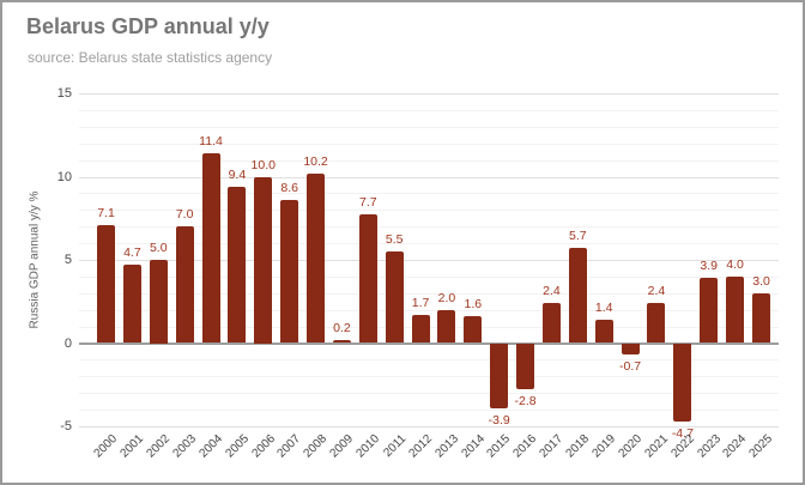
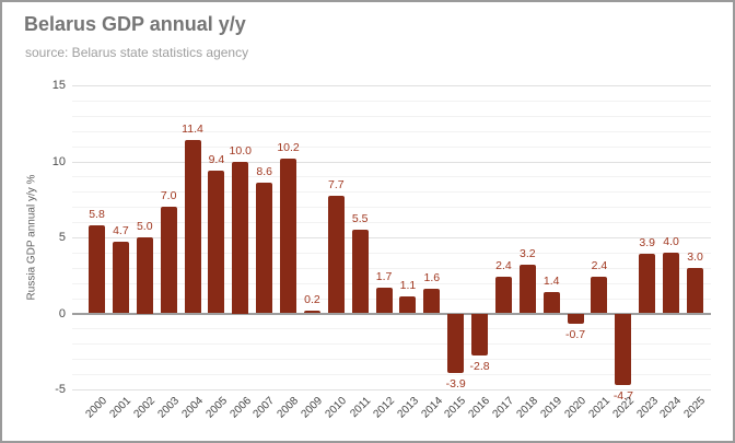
2000: 7.1 -> 5.8
2013: 2.0 -> 1.1
2018: 5.7 -> 3.2
